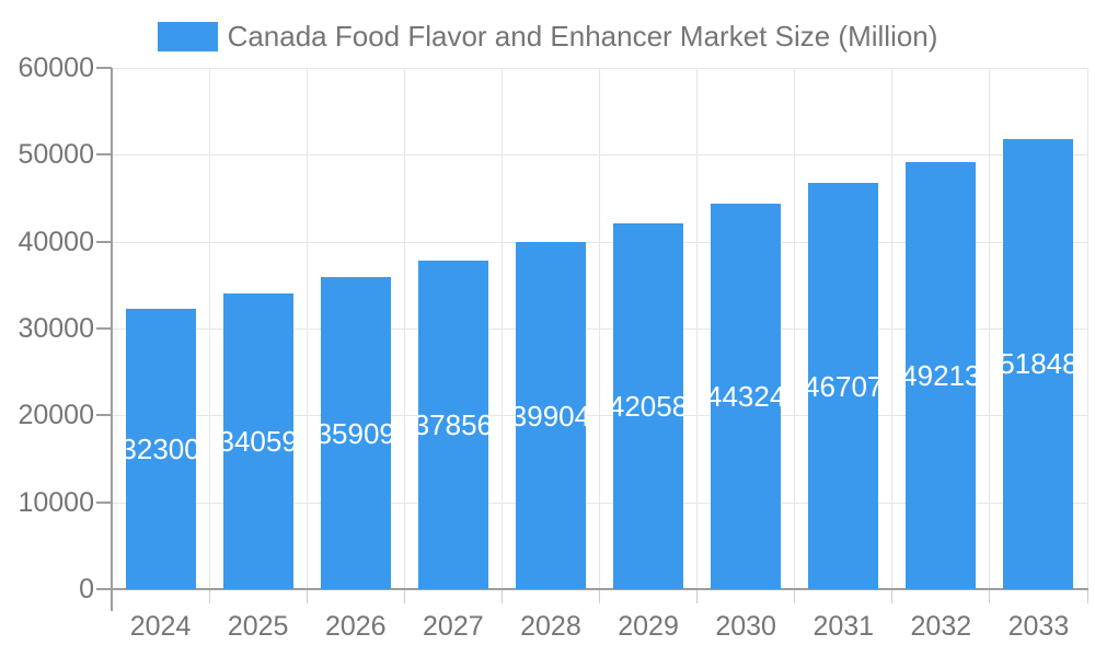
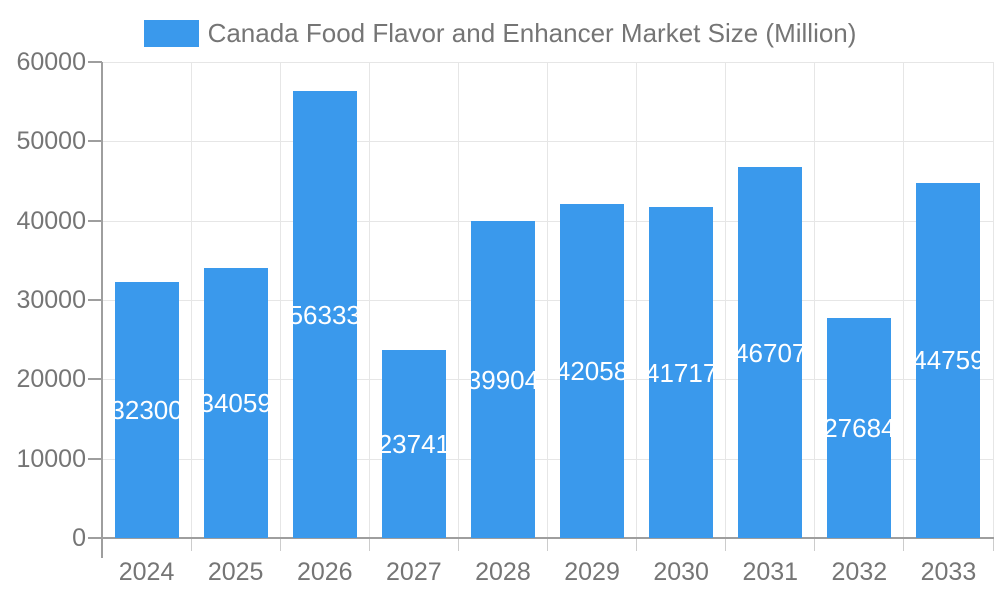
2026: 35909 -> 56333
2027: 37856 -> 23741
2030: 44324 -> 41717
2032: 49213 -> 27684
2033: 51848 -> 44759
